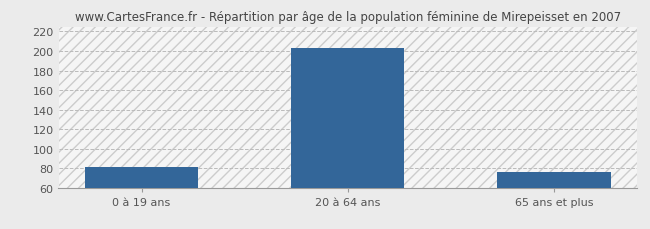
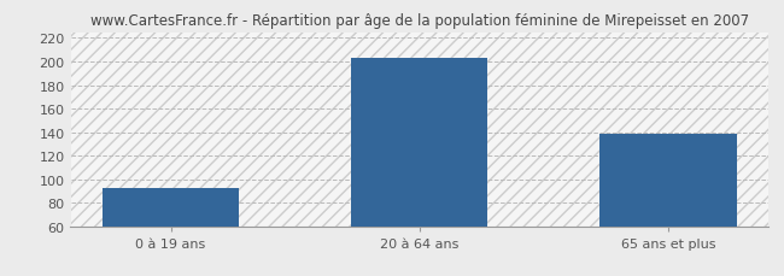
0 à 19 ans: 81 -> 92
65 ans et plus: 76 -> 138
